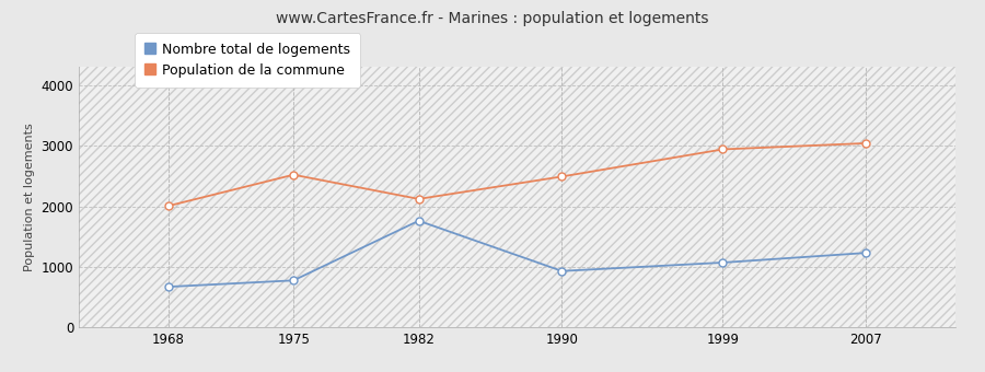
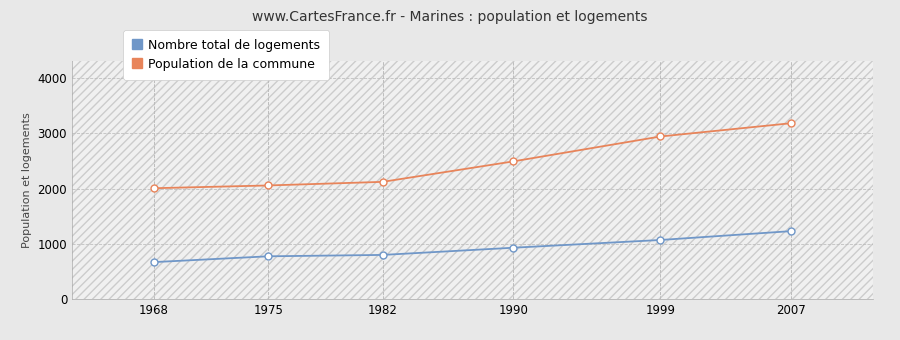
Population de la commune/1975: 2520 -> 2060
Nombre total de logements/1982: 1760 -> 800
Population de la commune/2007: 3040 -> 3180
